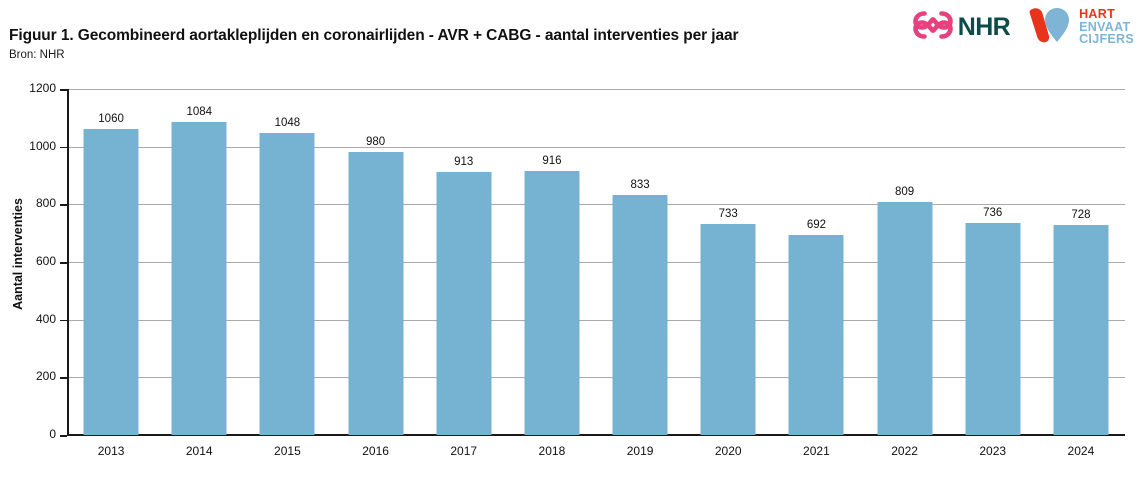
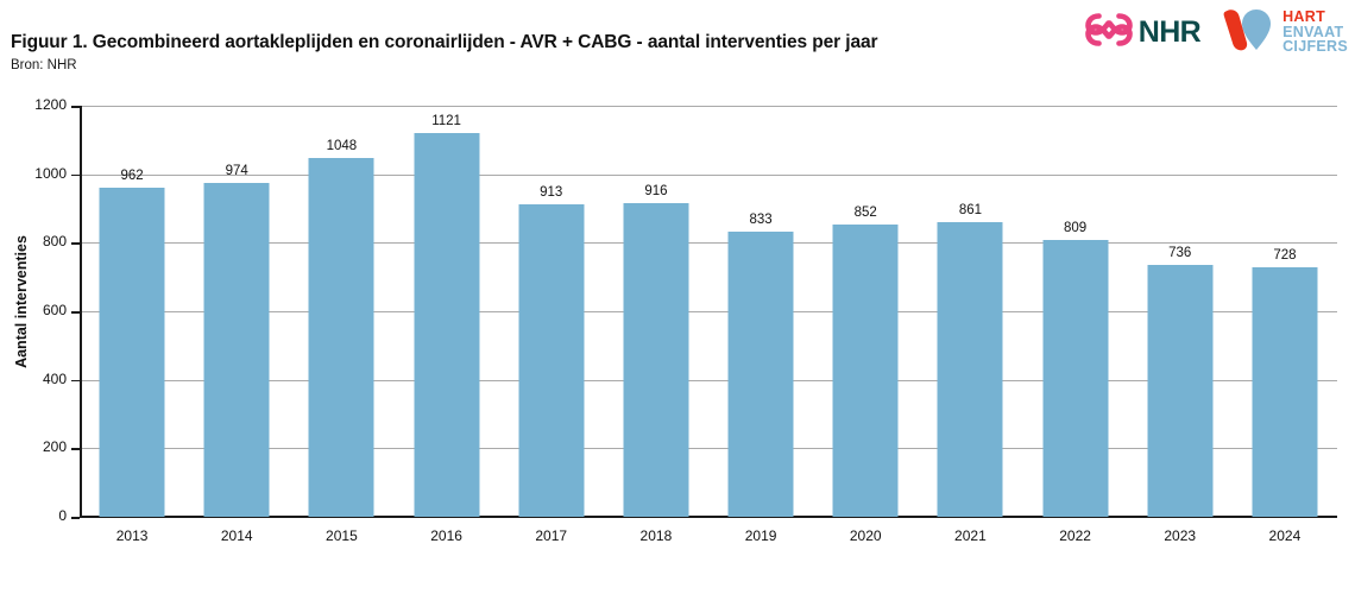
2013: 1060 -> 962
2014: 1084 -> 974
2016: 980 -> 1121
2020: 733 -> 852
2021: 692 -> 861
